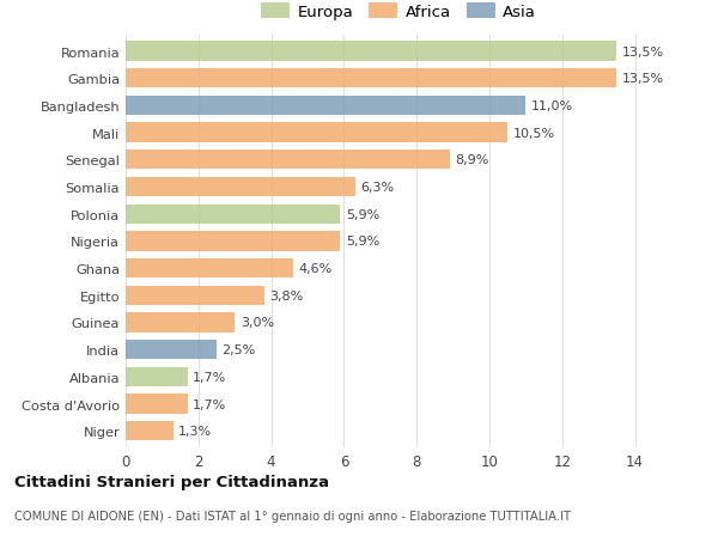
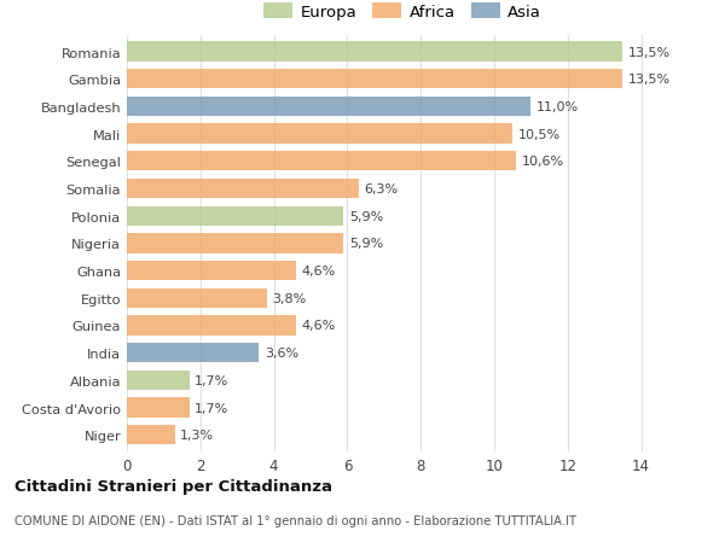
Senegal: 8,9% -> 10,6%
Guinea: 3,0% -> 4,6%
India: 2,5% -> 3,6%
